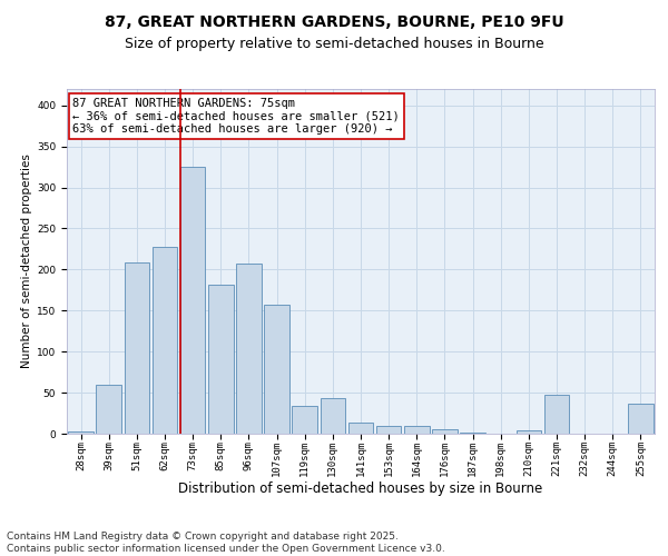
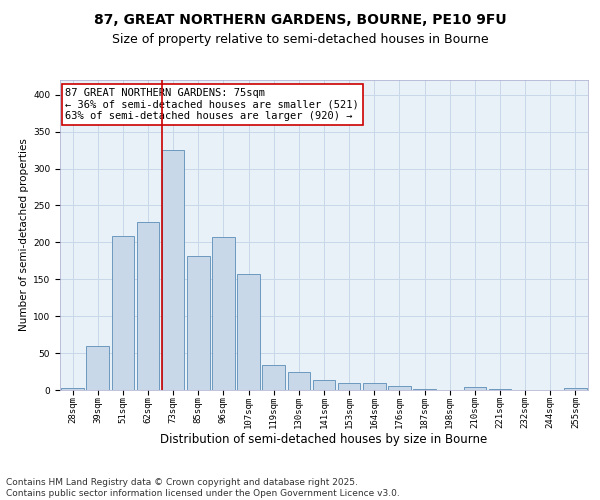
130sqm: 44 -> 25
221sqm: 48 -> 1
255sqm: 36 -> 3
